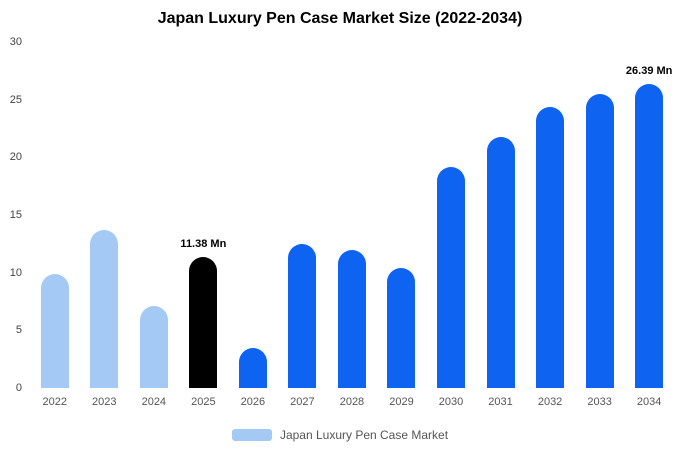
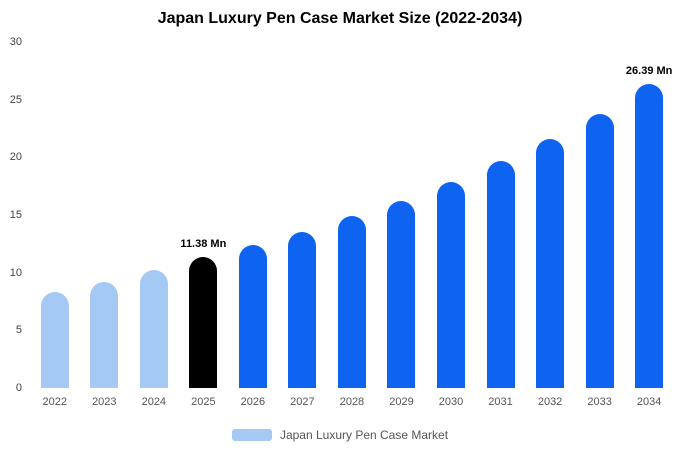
2022: 9.9 -> 8.3
2023: 13.7 -> 9.2
2024: 7.1 -> 10.2
2026: 3.5 -> 12.4
2027: 12.5 -> 13.5
2028: 12.0 -> 14.9
2029: 10.4 -> 16.2
2030: 19.2 -> 17.9
2031: 21.8 -> 19.7
2032: 24.4 -> 21.6
2033: 25.5 -> 23.8
